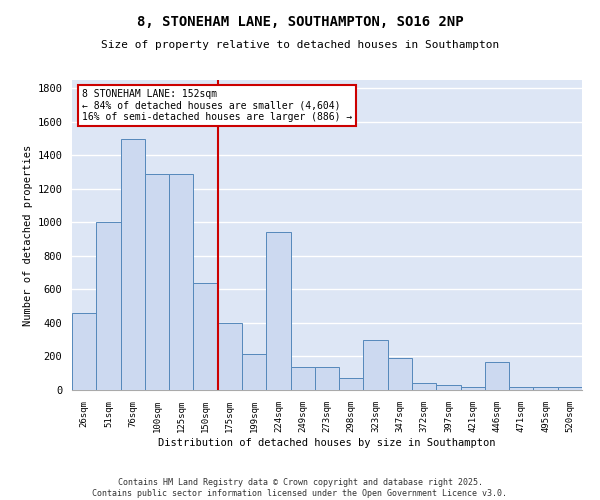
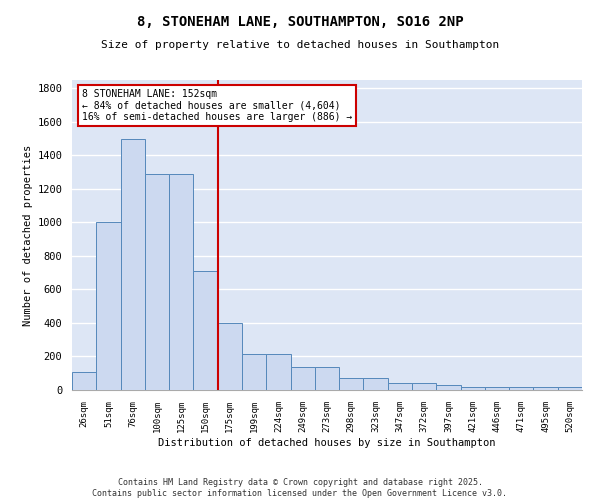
26sqm: 460 -> 110
150sqm: 640 -> 710
224sqm: 940 -> 220
323sqm: 300 -> 70
347sqm: 190 -> 40
446sqm: 170 -> 20
